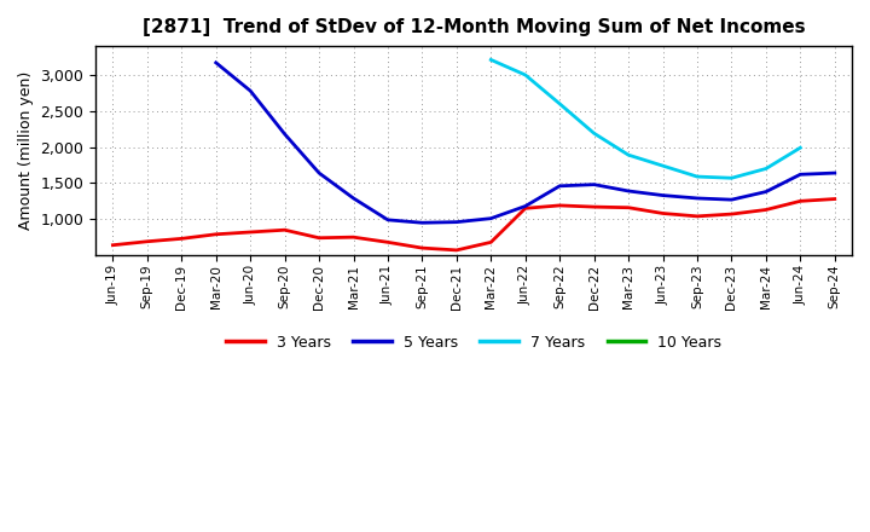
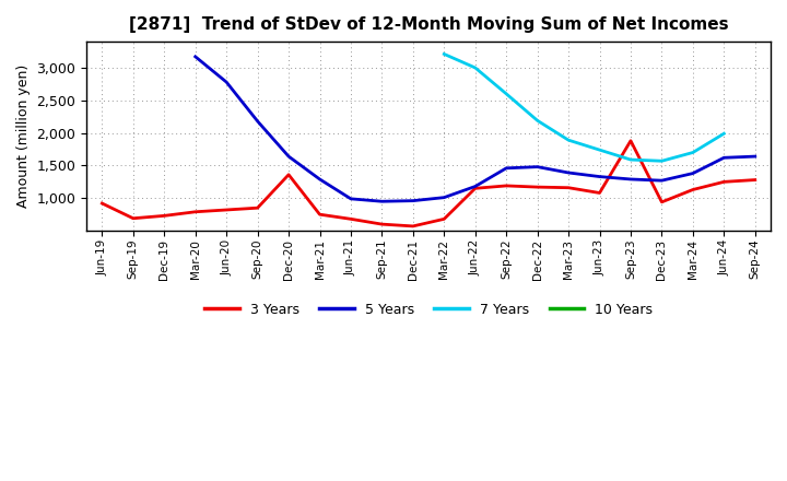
3 Years/Jun-19: 640 -> 920
3 Years/Dec-20: 740 -> 1,360
3 Years/Sep-23: 1,040 -> 1,880
3 Years/Dec-23: 1,070 -> 940
